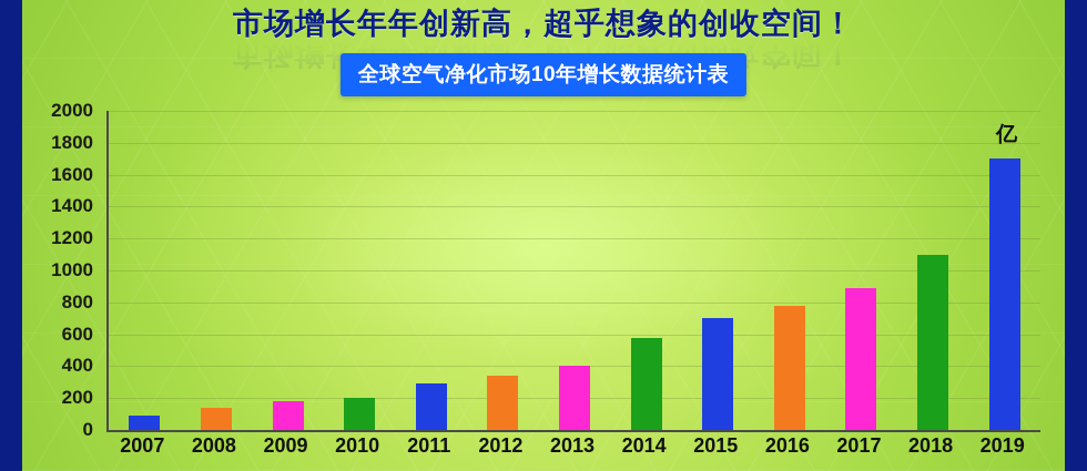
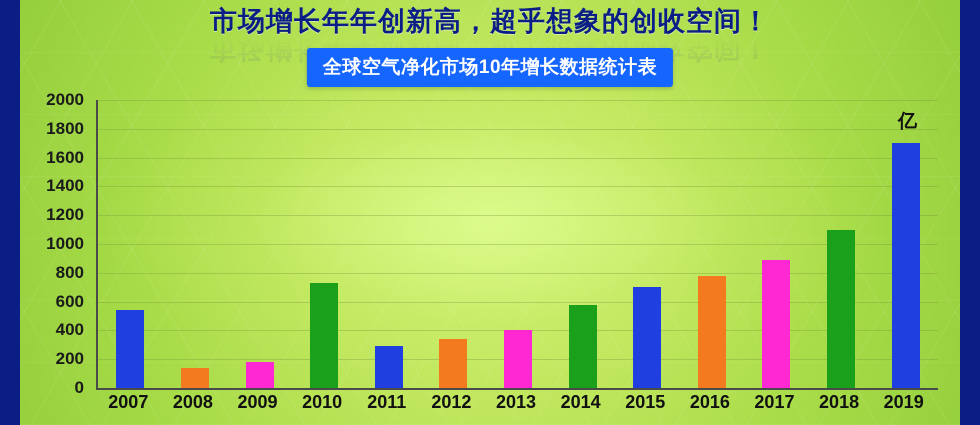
2007: 90 -> 540
2010: 200 -> 730
